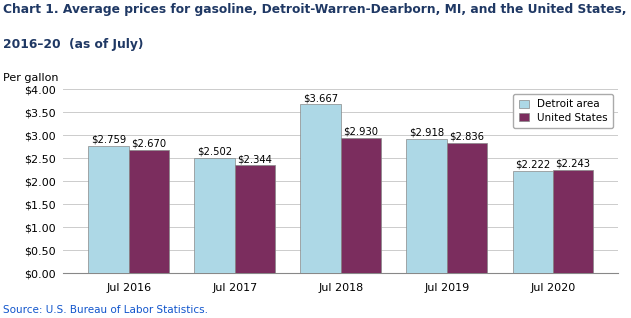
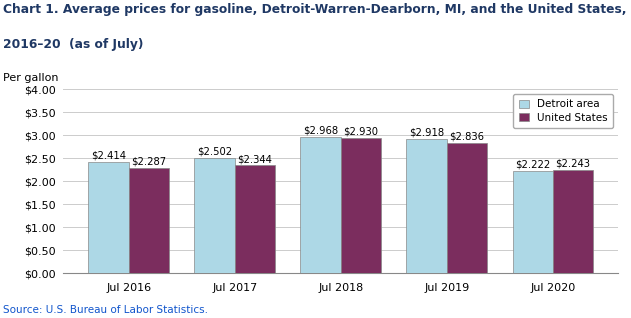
Detroit area/Jul 2016: $2.759 -> $2.414
United States/Jul 2016: $2.670 -> $2.287
Detroit area/Jul 2018: $3.667 -> $2.968
